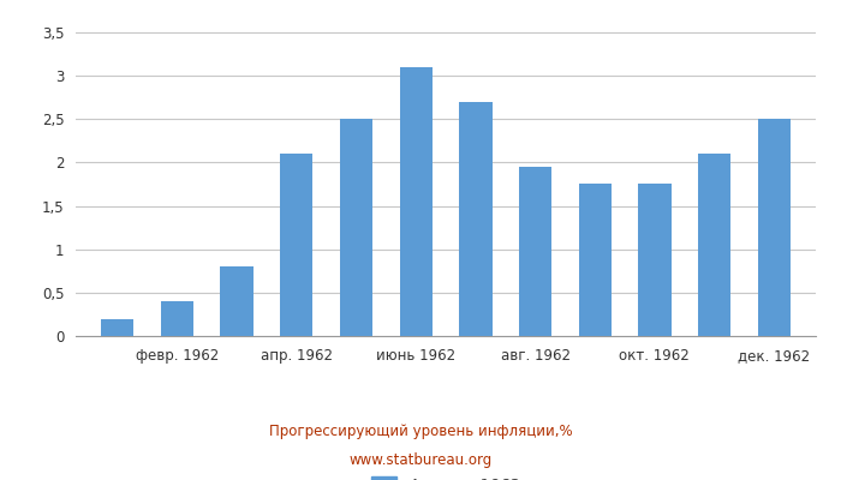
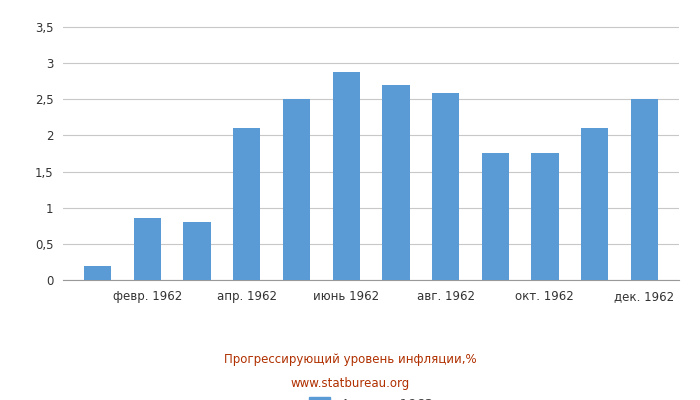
февр. 1962: 0,40 -> 0,86
июнь 1962: 3,10 -> 2,88
авг. 1962: 1,95 -> 2,58
